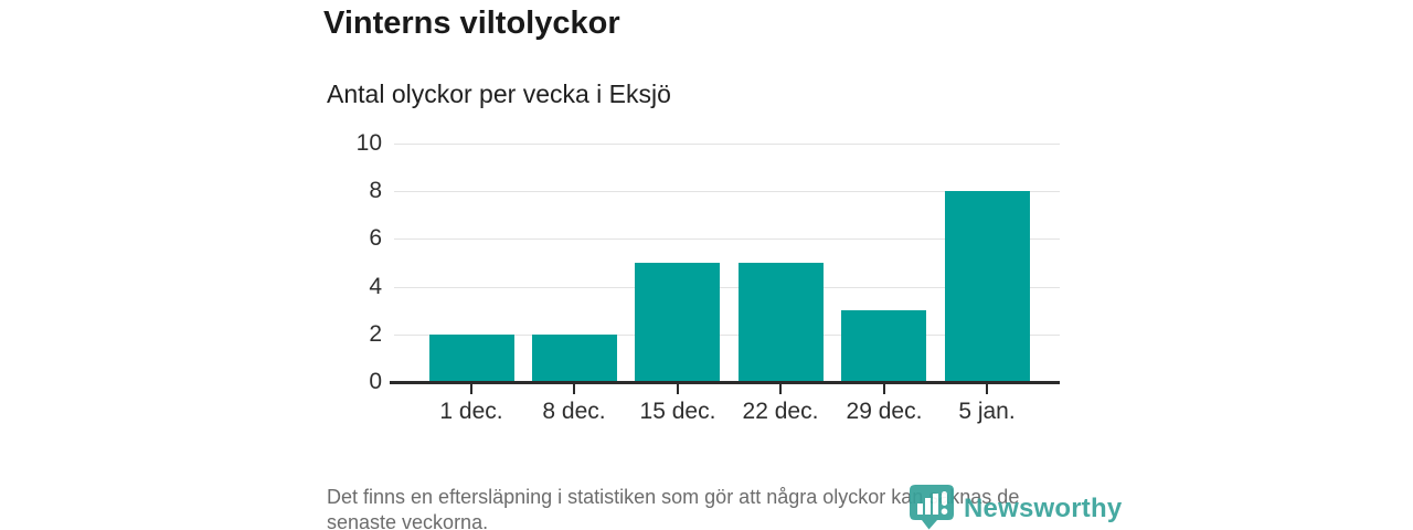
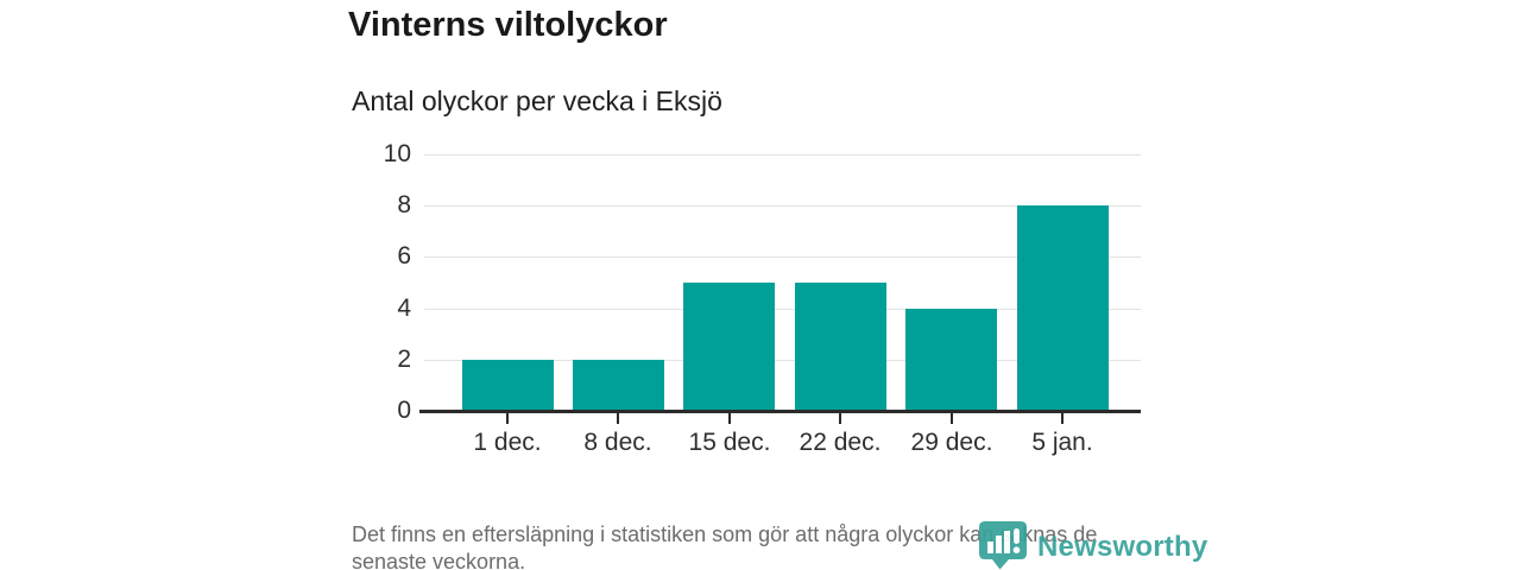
29 dec.: 3 -> 4
